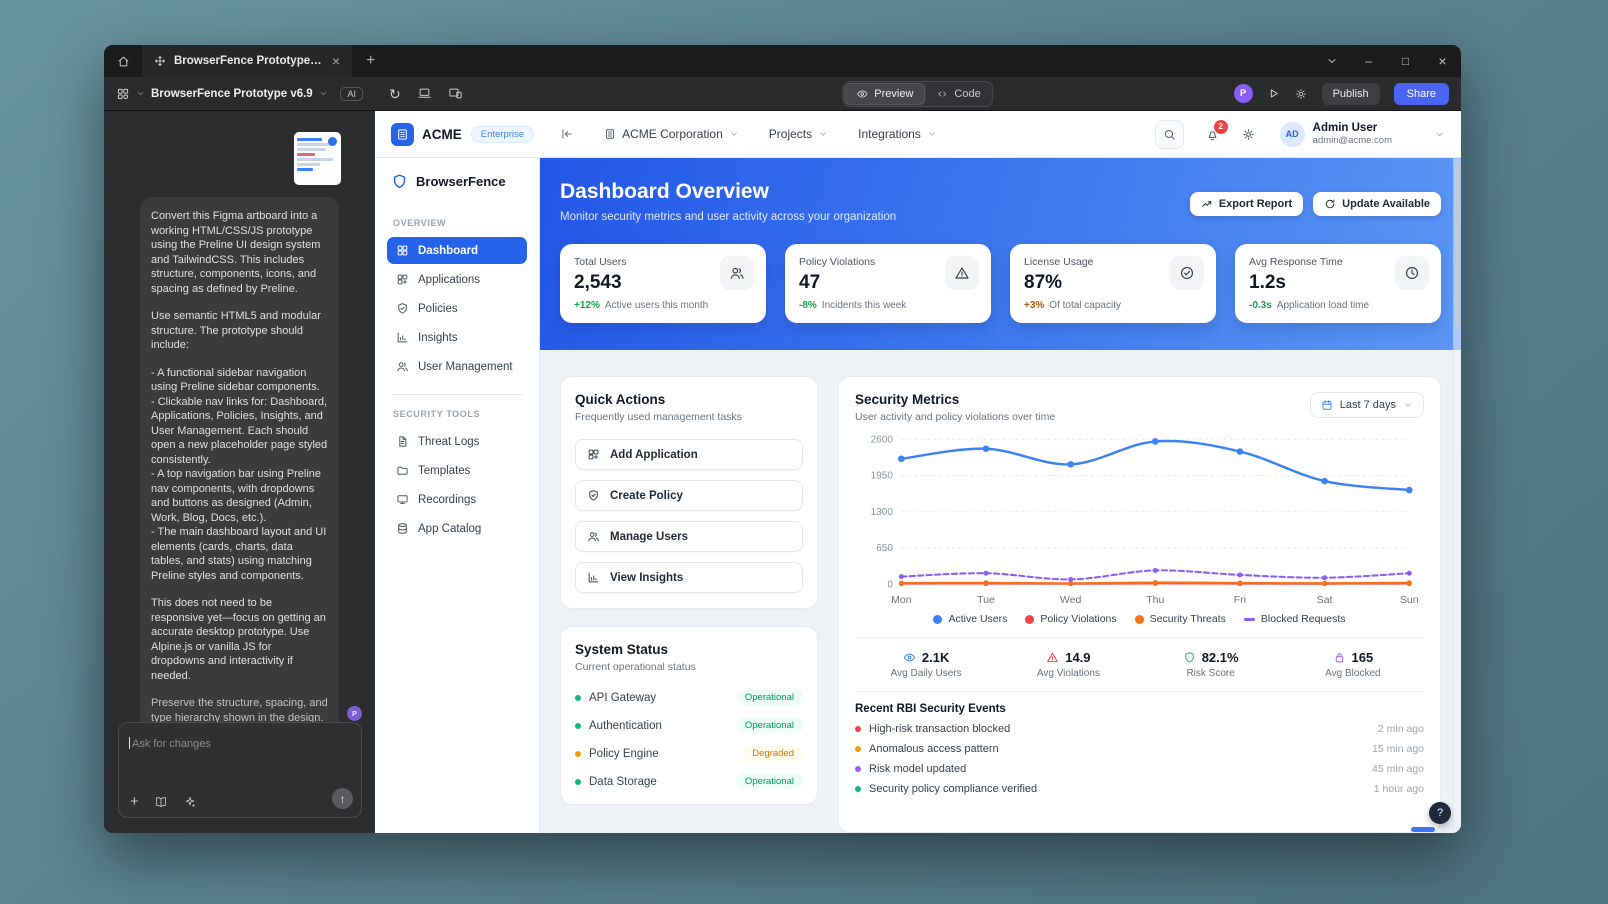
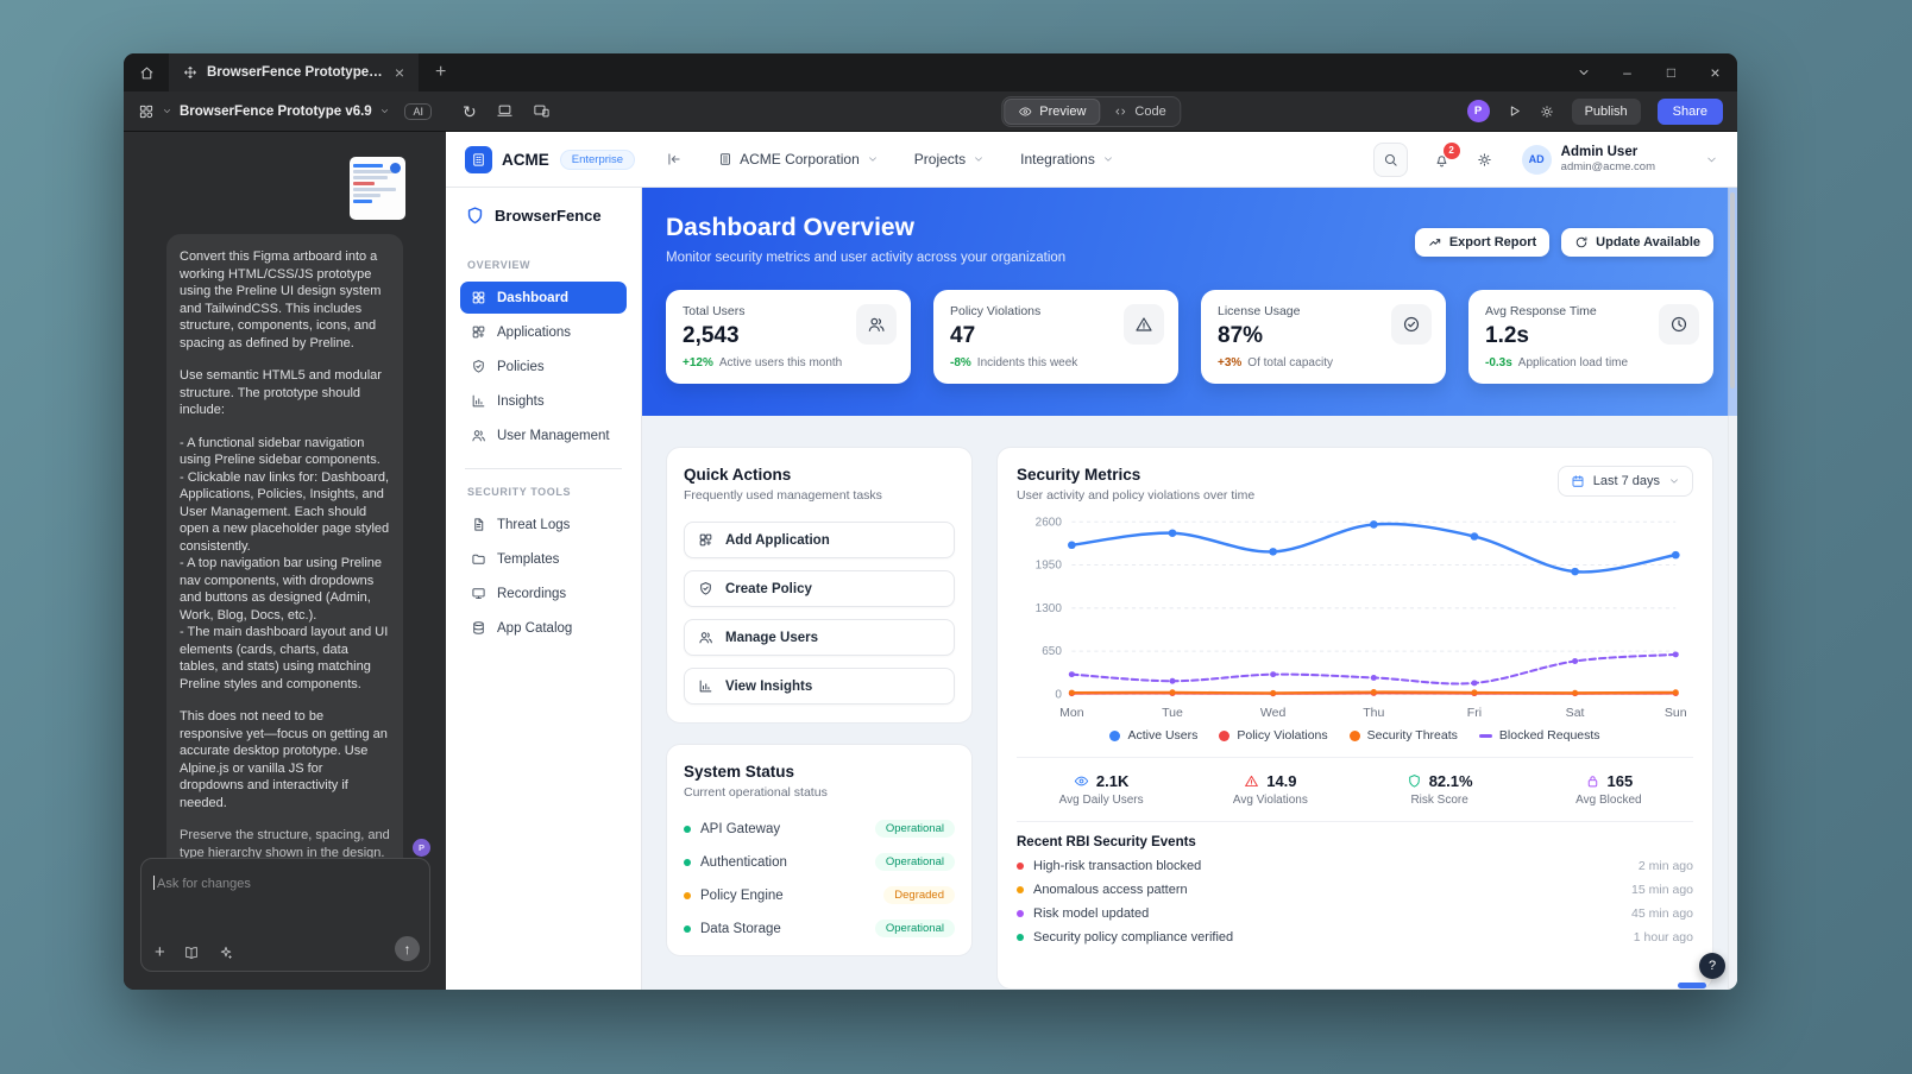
Blocked Requests/Mon: 100 -> 300
Blocked Requests/Wed: 100 -> 300
Blocked Requests/Sat: 100 -> 500
Active Users/Sun: 1700 -> 2100
Blocked Requests/Sun: 200 -> 600
